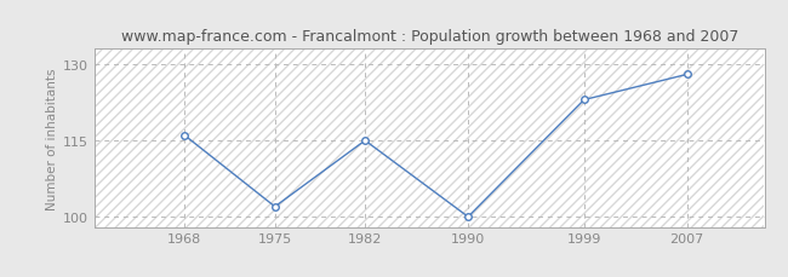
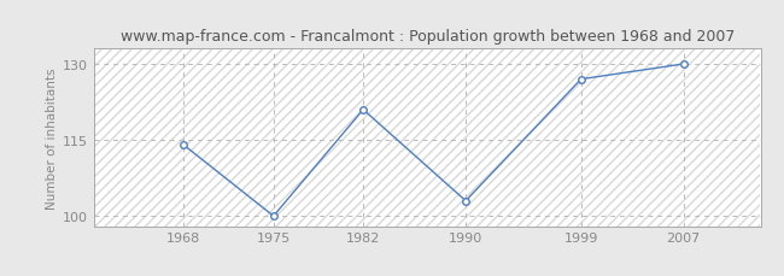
1968: 116 -> 114
1975: 102 -> 100
1982: 115 -> 121
1990: 100 -> 103
1999: 123 -> 127
2007: 128 -> 130
